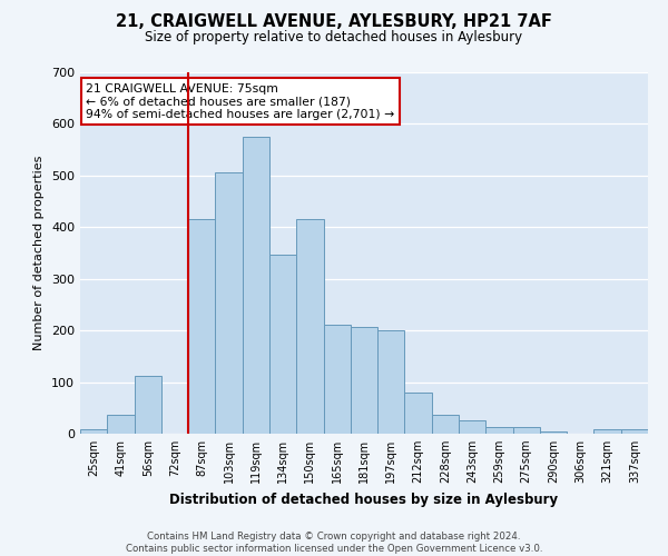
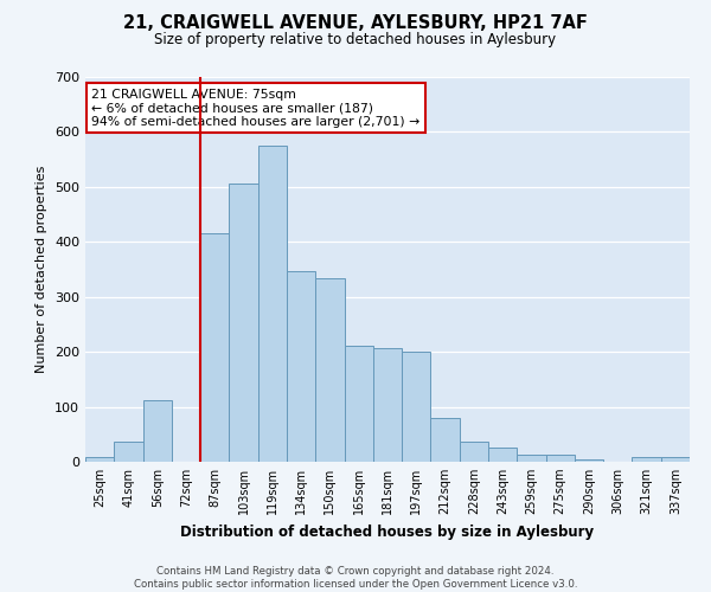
150sqm: 415 -> 333
